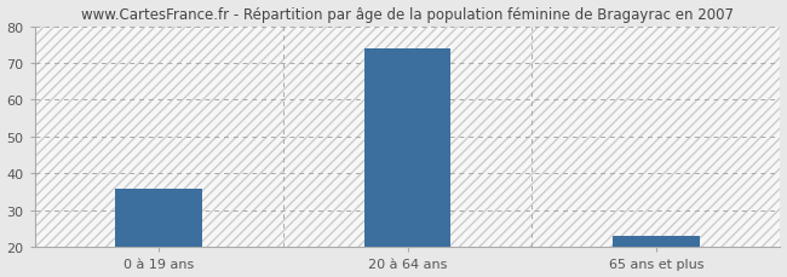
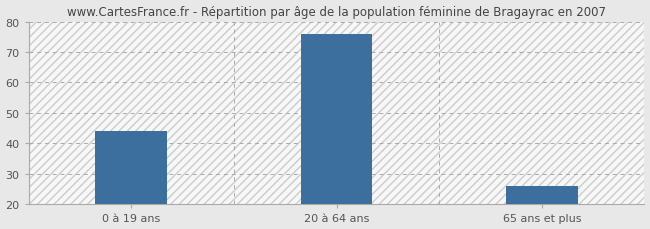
0 à 19 ans: 36 -> 44
20 à 64 ans: 74 -> 76
65 ans et plus: 23 -> 26
